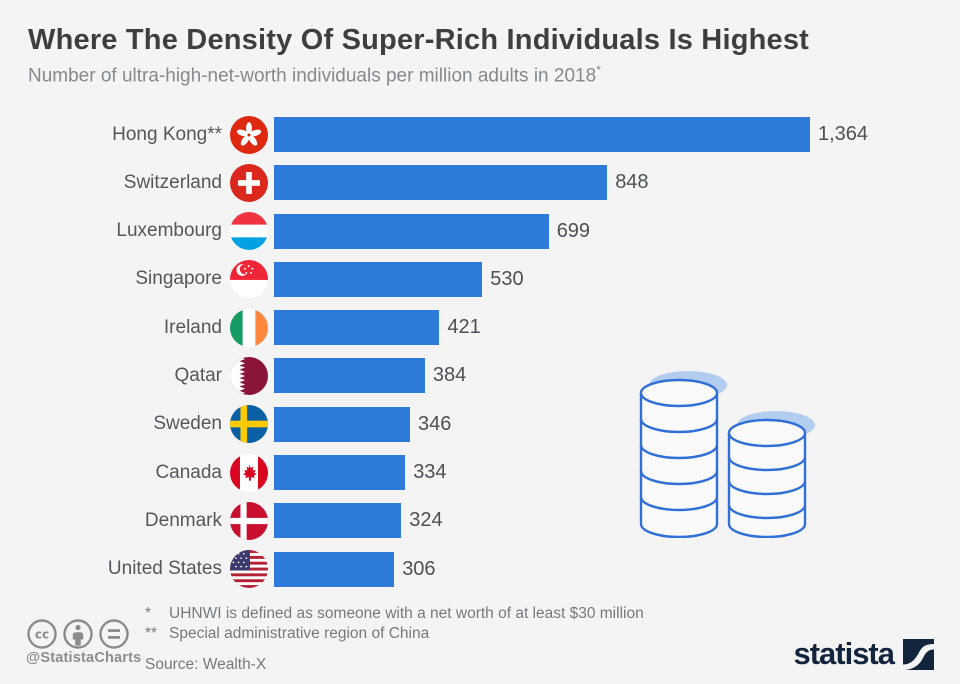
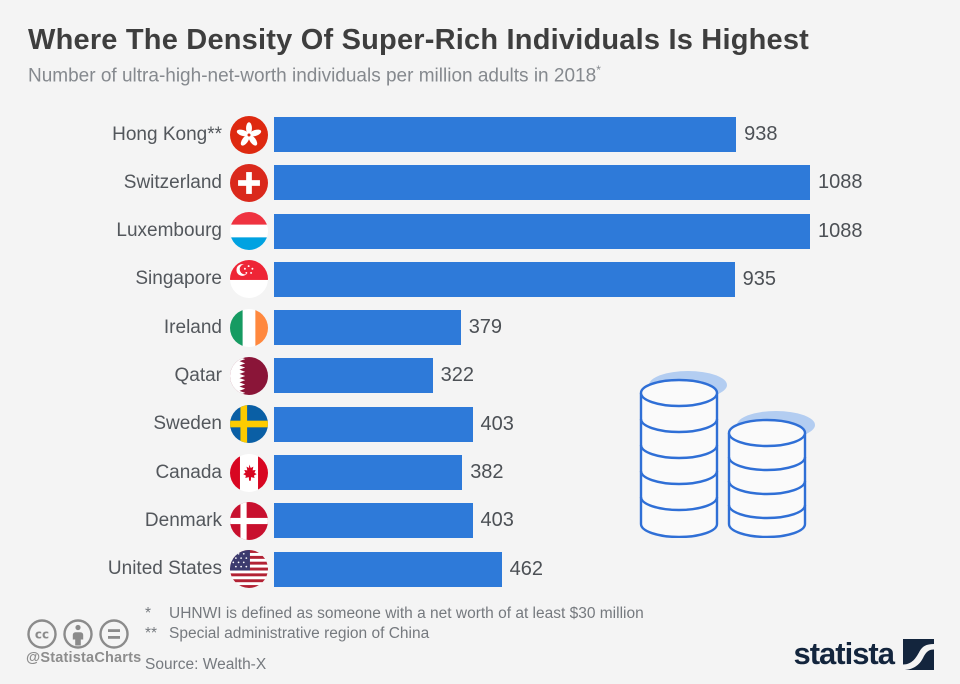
Hong Kong**: 1,364 -> 938
Switzerland: 848 -> 1088
Luxembourg: 699 -> 1088
Singapore: 530 -> 935
Ireland: 421 -> 379
Qatar: 384 -> 322
Sweden: 346 -> 403
Canada: 334 -> 382
Denmark: 324 -> 403
United States: 306 -> 462
